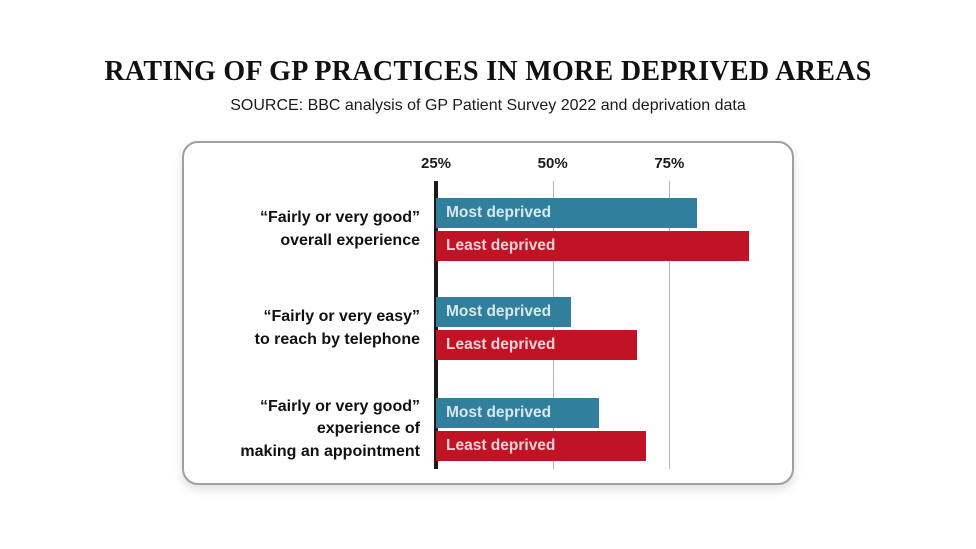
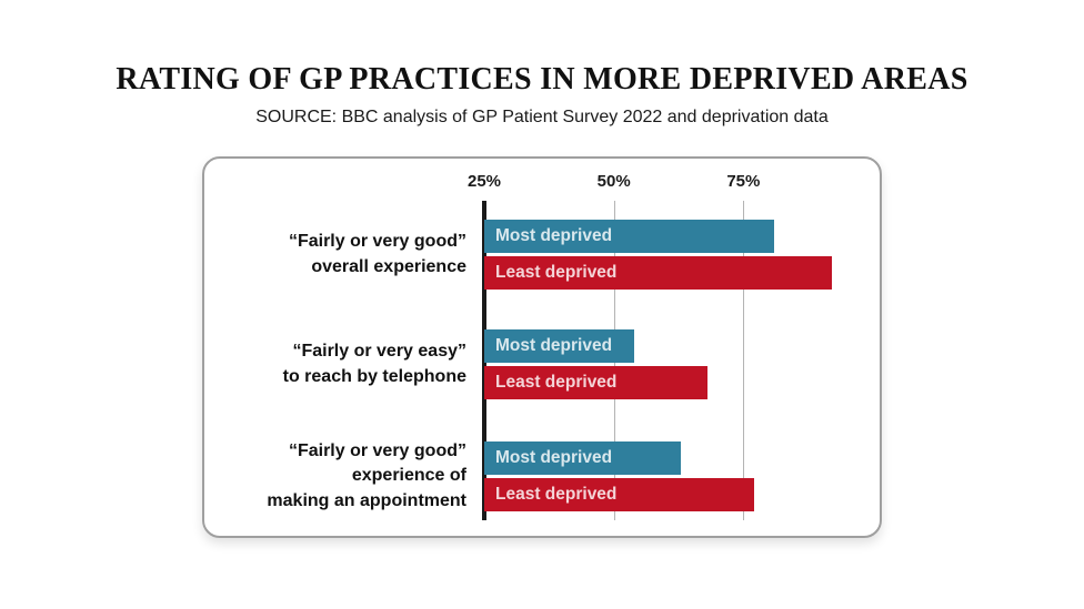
Most deprived/“Fairly or very good” experience of making an appointment: 60% -> 63%
Least deprived/“Fairly or very good” experience of making an appointment: 70% -> 77%
